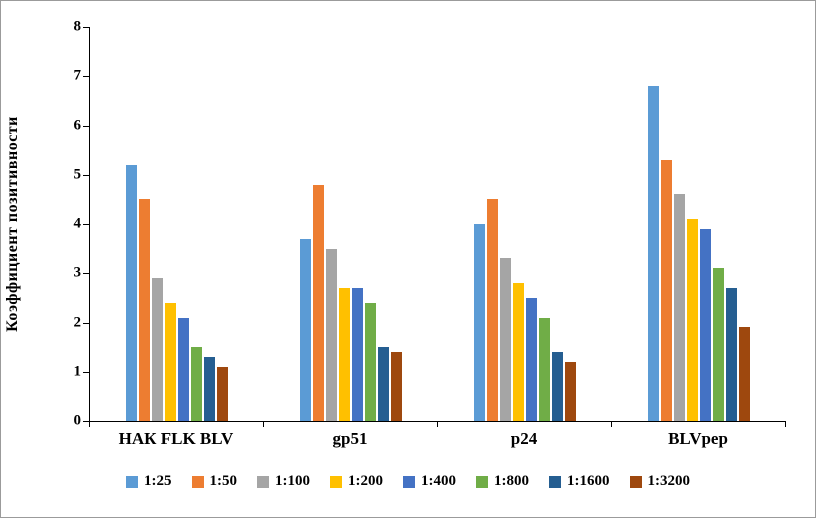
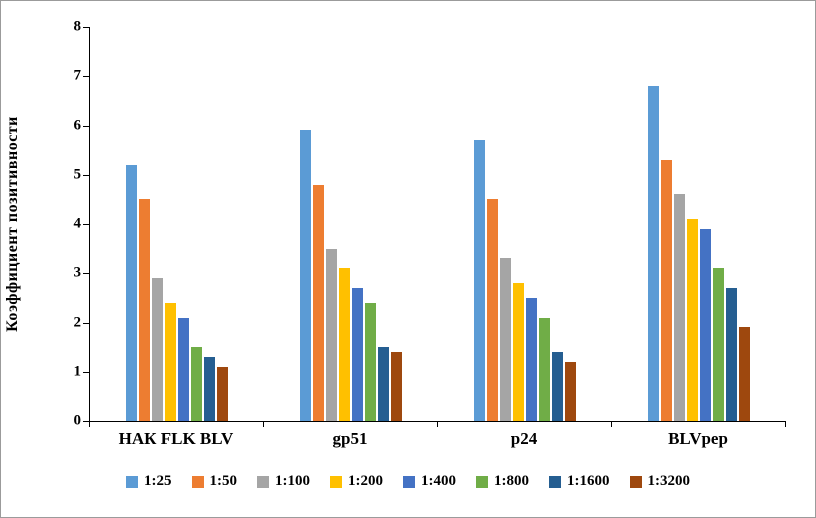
1:25/gp51: 3.7 -> 5.9
1:200/gp51: 2.7 -> 3.1
1:25/p24: 4.0 -> 5.7
